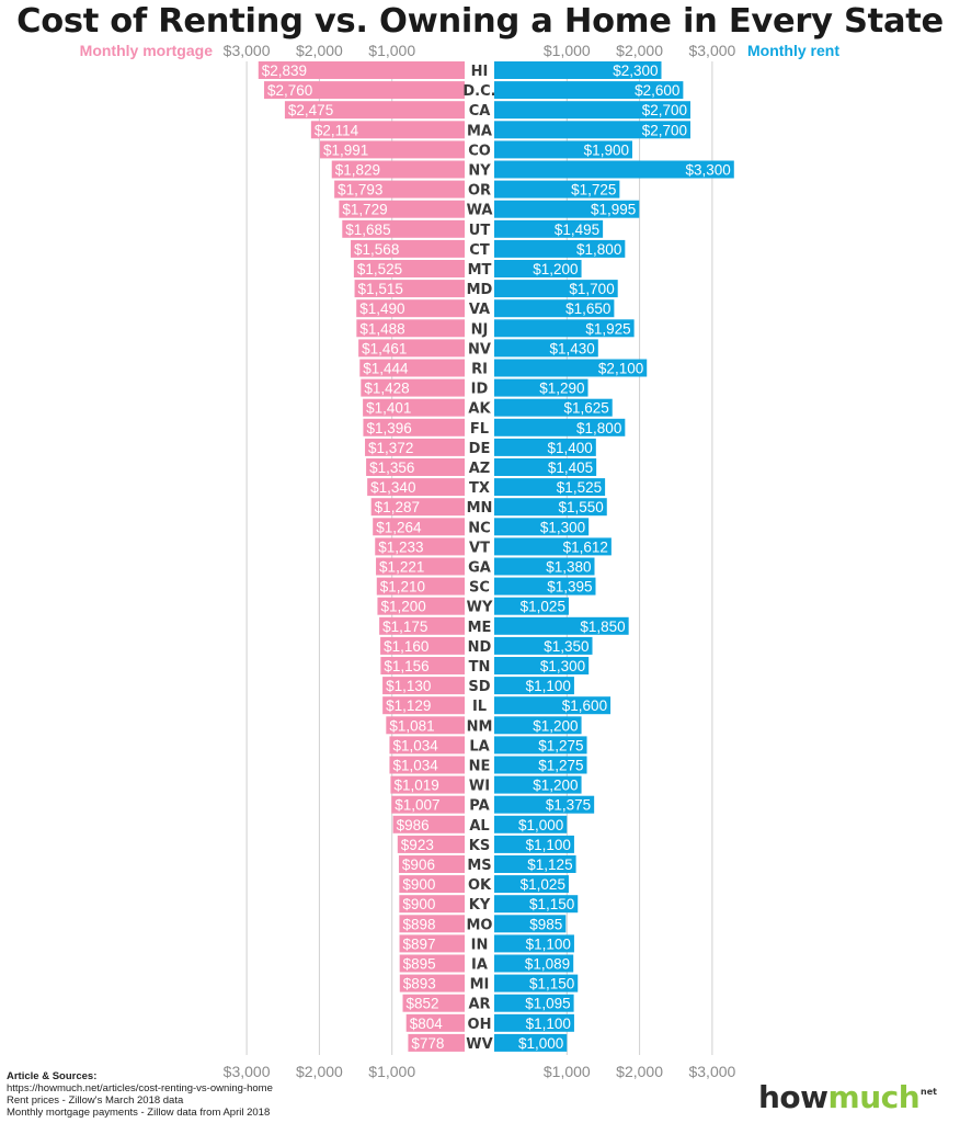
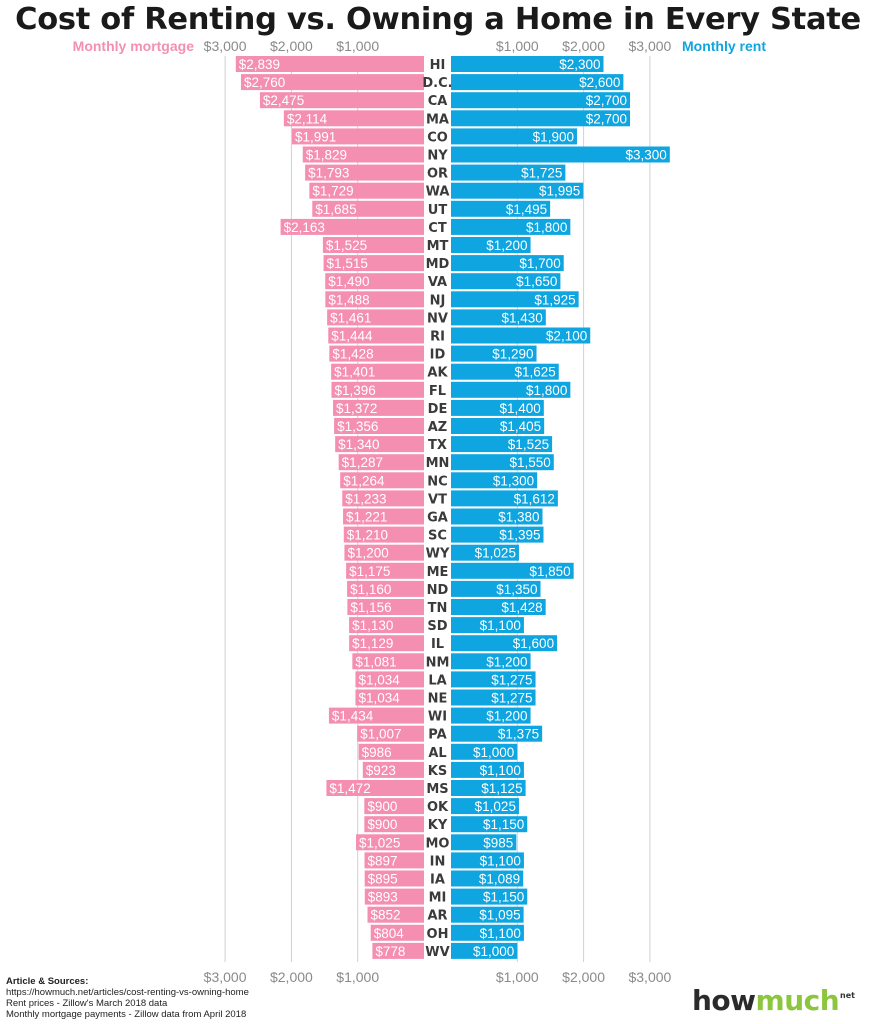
Monthly mortgage/CT: $1,568 -> $2,163
Monthly rent/TN: $1,300 -> $1,428
Monthly mortgage/WI: $1,019 -> $1,434
Monthly mortgage/MS: $906 -> $1,472
Monthly mortgage/MO: $898 -> $1,025
